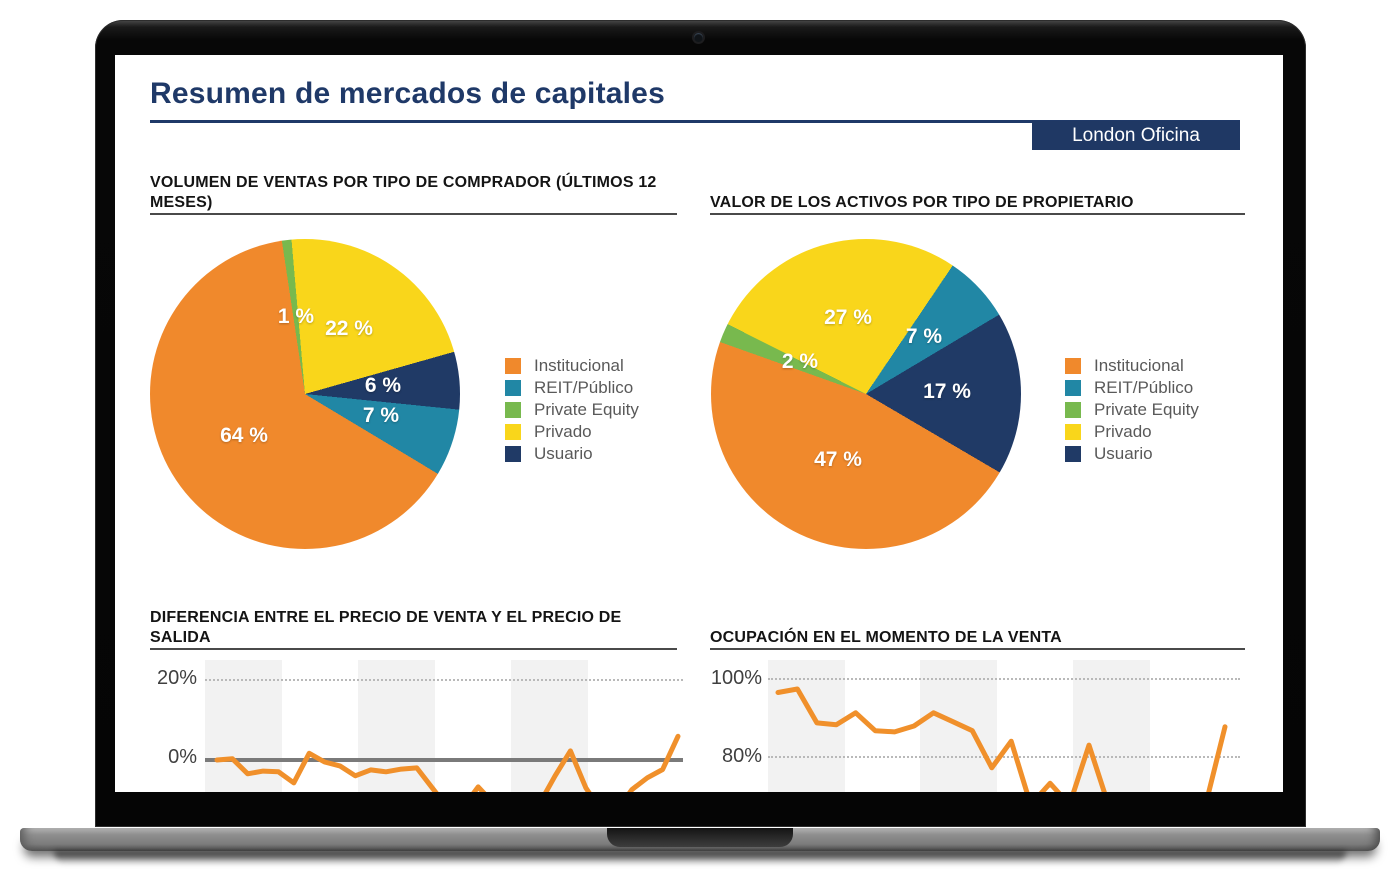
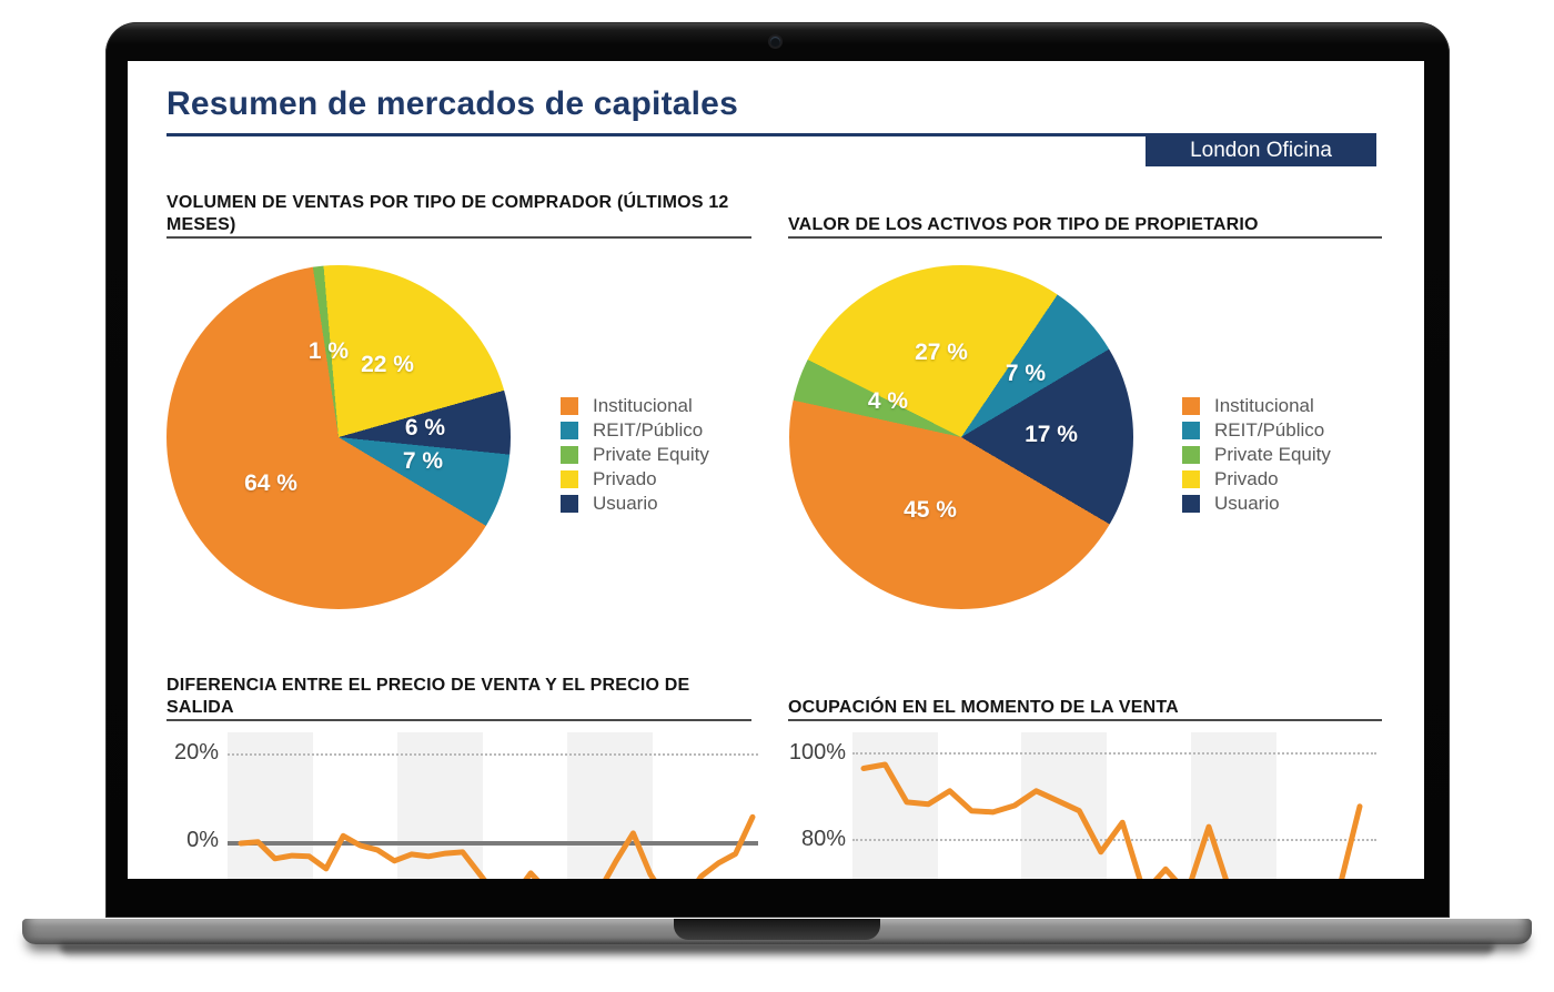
VALOR DE LOS ACTIVOS POR TIPO DE PROPIETARIO/Institucional: 47 -> 45
VALOR DE LOS ACTIVOS POR TIPO DE PROPIETARIO/Private Equity: 2 -> 4
